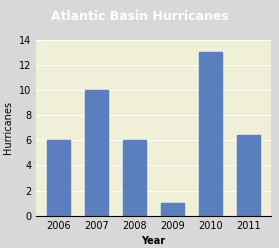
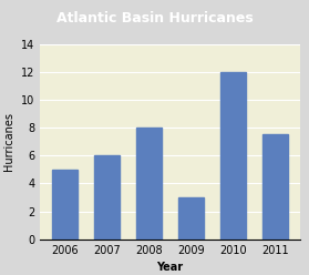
2006: 6.0 -> 5.0
2007: 10.0 -> 6.0
2008: 6.0 -> 8.0
2009: 1.0 -> 3.0
2010: 13.0 -> 12.0
2011: 6.4 -> 7.5
